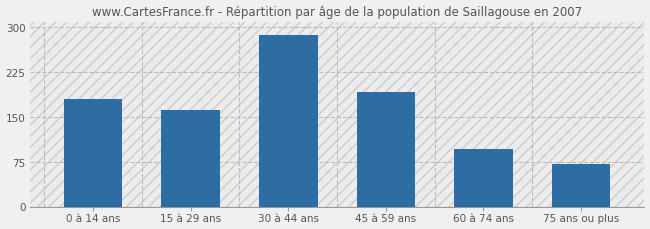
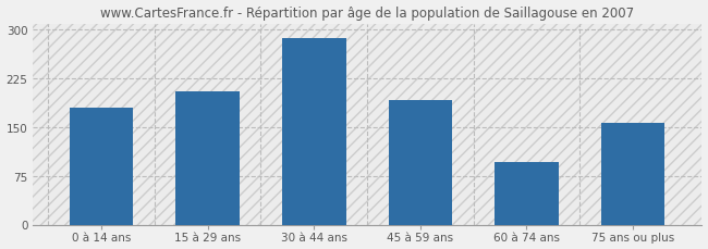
15 à 29 ans: 162 -> 206
75 ans ou plus: 72 -> 156
